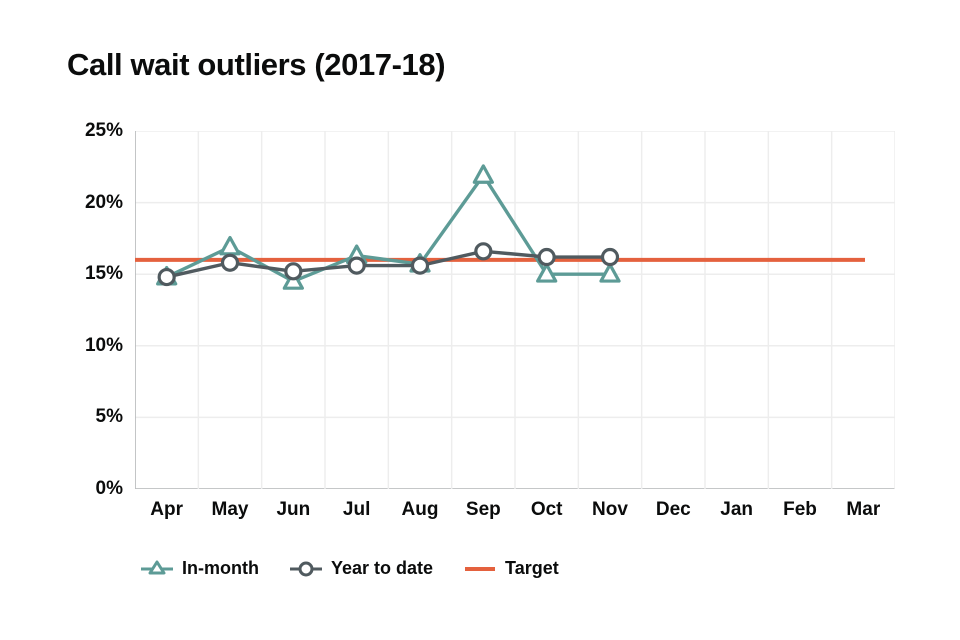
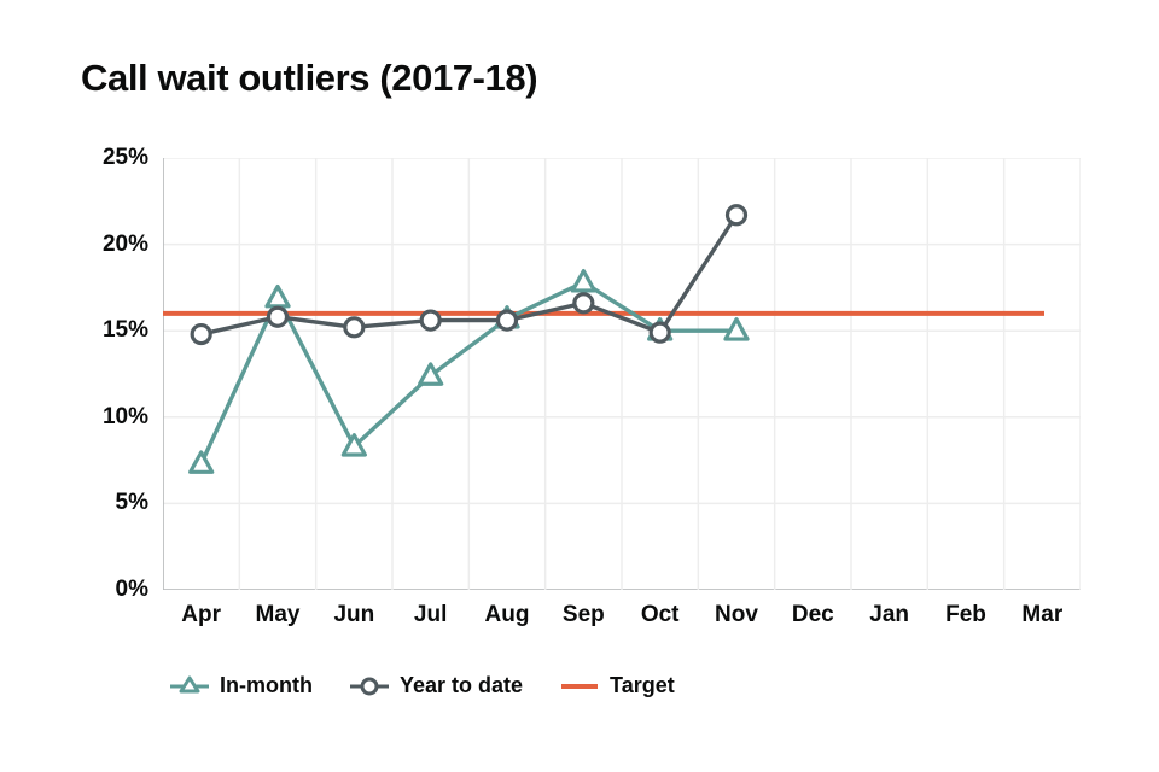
In-month/Apr: 14.8% -> 7.3%
In-month/Jun: 14.5% -> 8.3%
In-month/Jul: 16.3% -> 12.4%
In-month/Sep: 21.9% -> 17.8%
Year to date/Oct: 16.2% -> 14.9%
Year to date/Nov: 16.2% -> 21.7%
